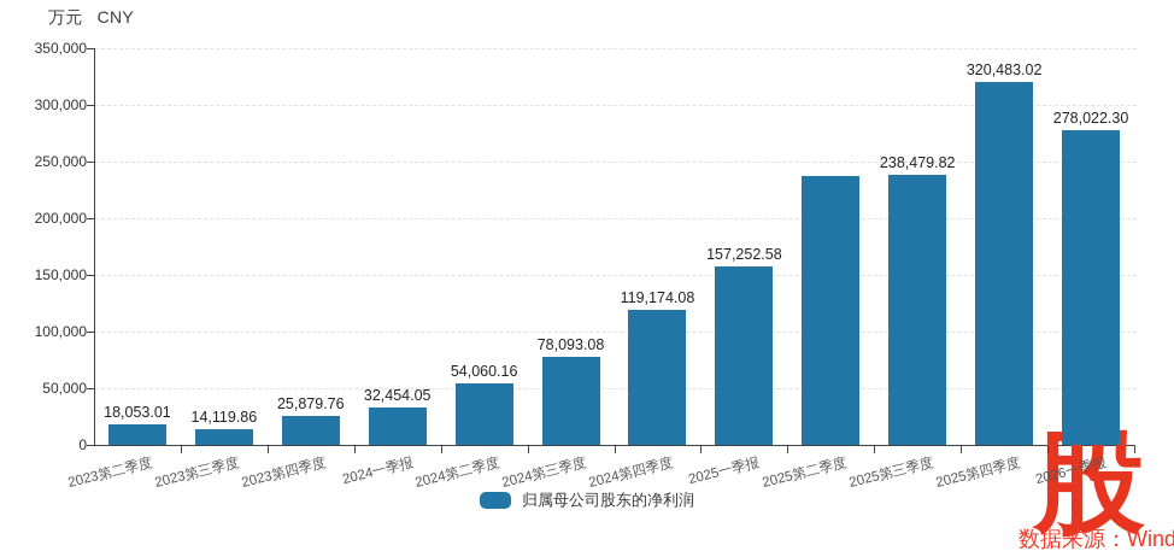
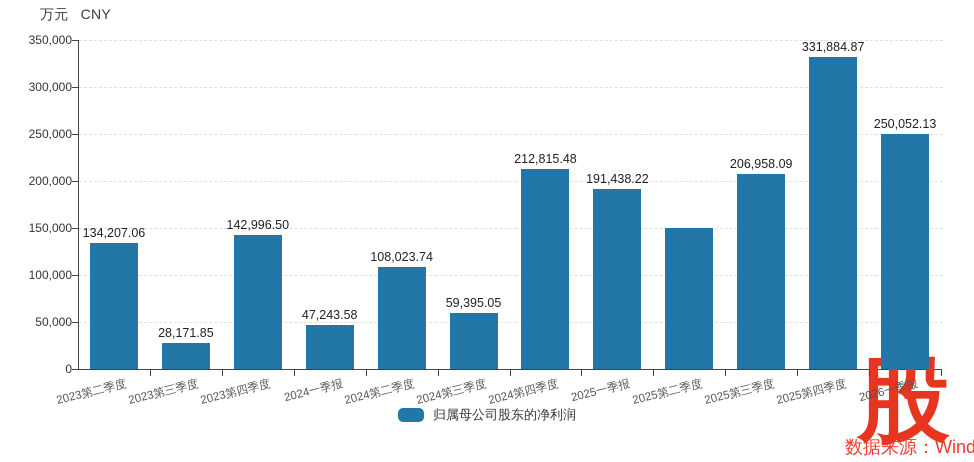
2023第二季度: 18,053.01 -> 134,207.06
2023第三季度: 14,119.86 -> 28,171.85
2023第四季度: 25,879.76 -> 142,996.50
2024一季报: 32,454.05 -> 47,243.58
2024第二季度: 54,060.16 -> 108,023.74
2024第三季度: 78,093.08 -> 59,395.05
2024第四季度: 119,174.08 -> 212,815.48
2025一季报: 157,252.58 -> 191,438.22
2025第二季度: 240000 -> 150000
2025第三季度: 238,479.82 -> 206,958.09
2025第四季度: 320,483.02 -> 331,884.87
2026一季报: 278,022.30 -> 250,052.13
